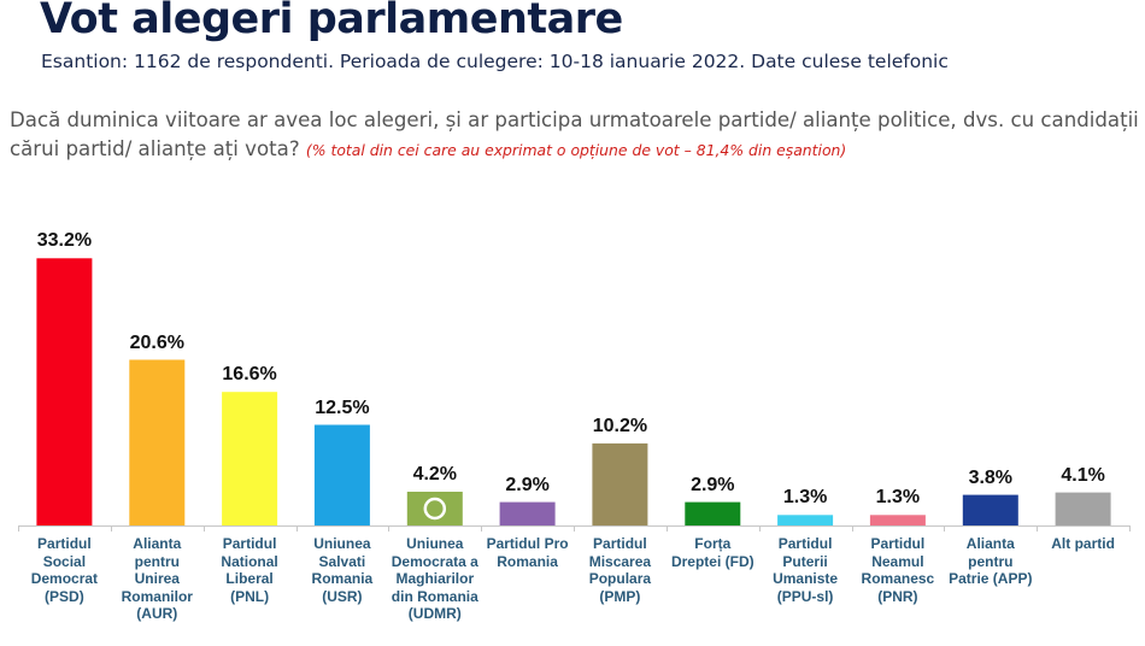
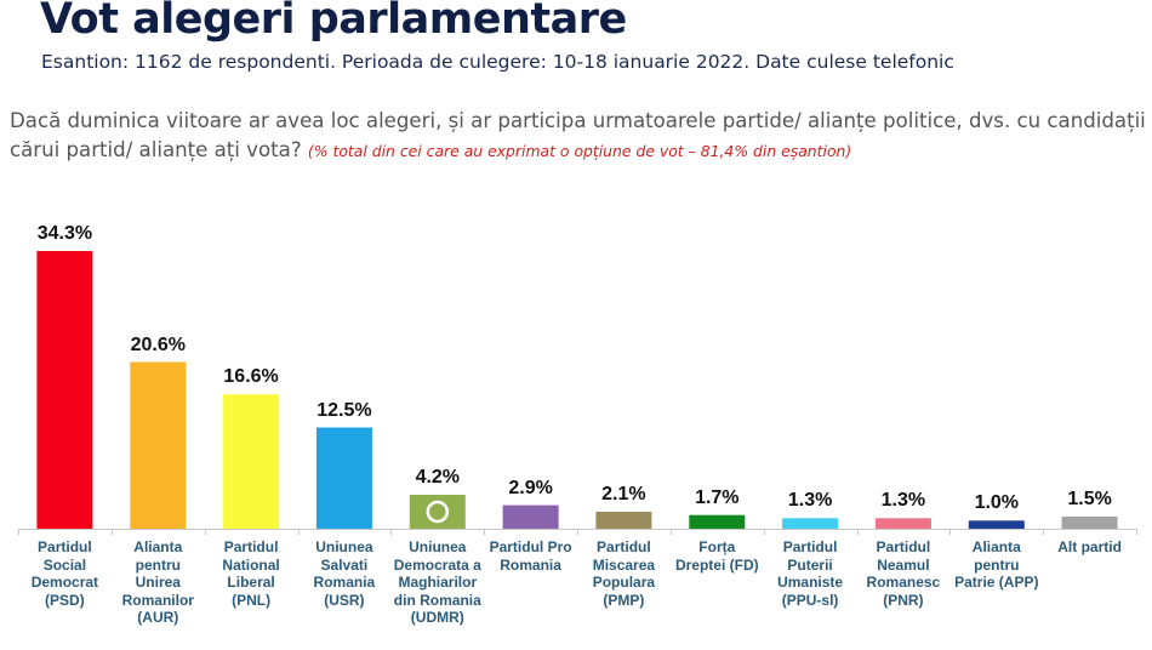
Partidul Social Democrat (PSD): 33.2% -> 34.3%
Partidul Miscarea Populara (PMP): 10.2% -> 2.1%
Forța Dreptei (FD): 2.9% -> 1.7%
Alianta pentru Patrie (APP): 3.8% -> 1.0%
Alt partid: 4.1% -> 1.5%
